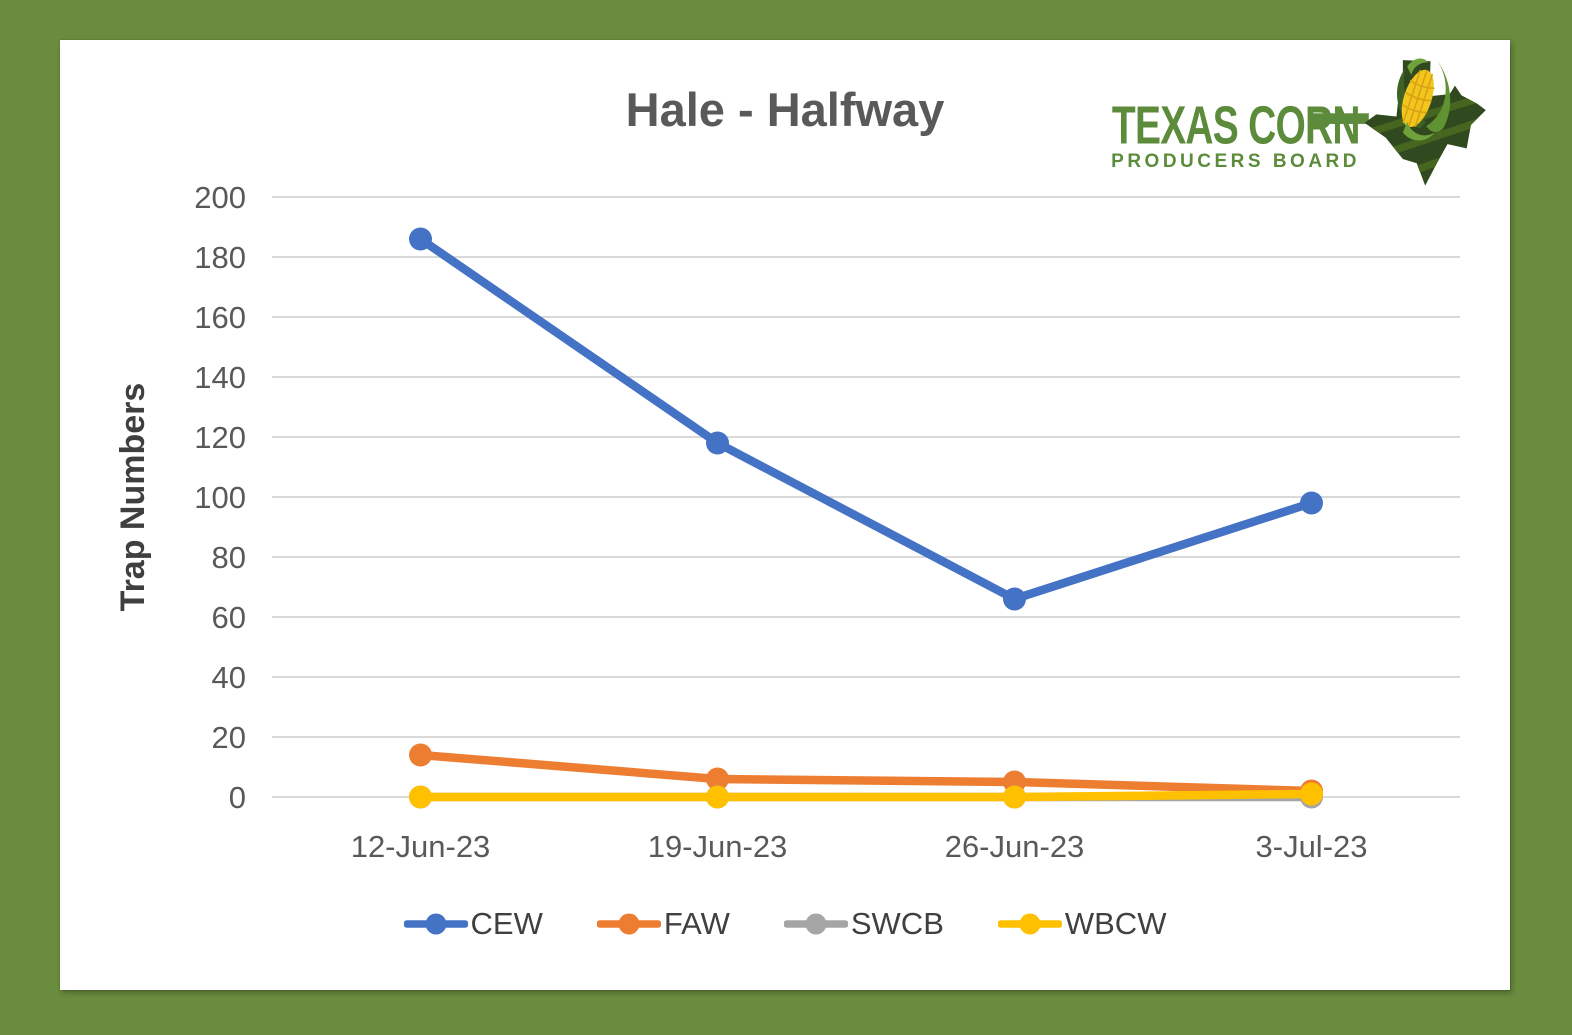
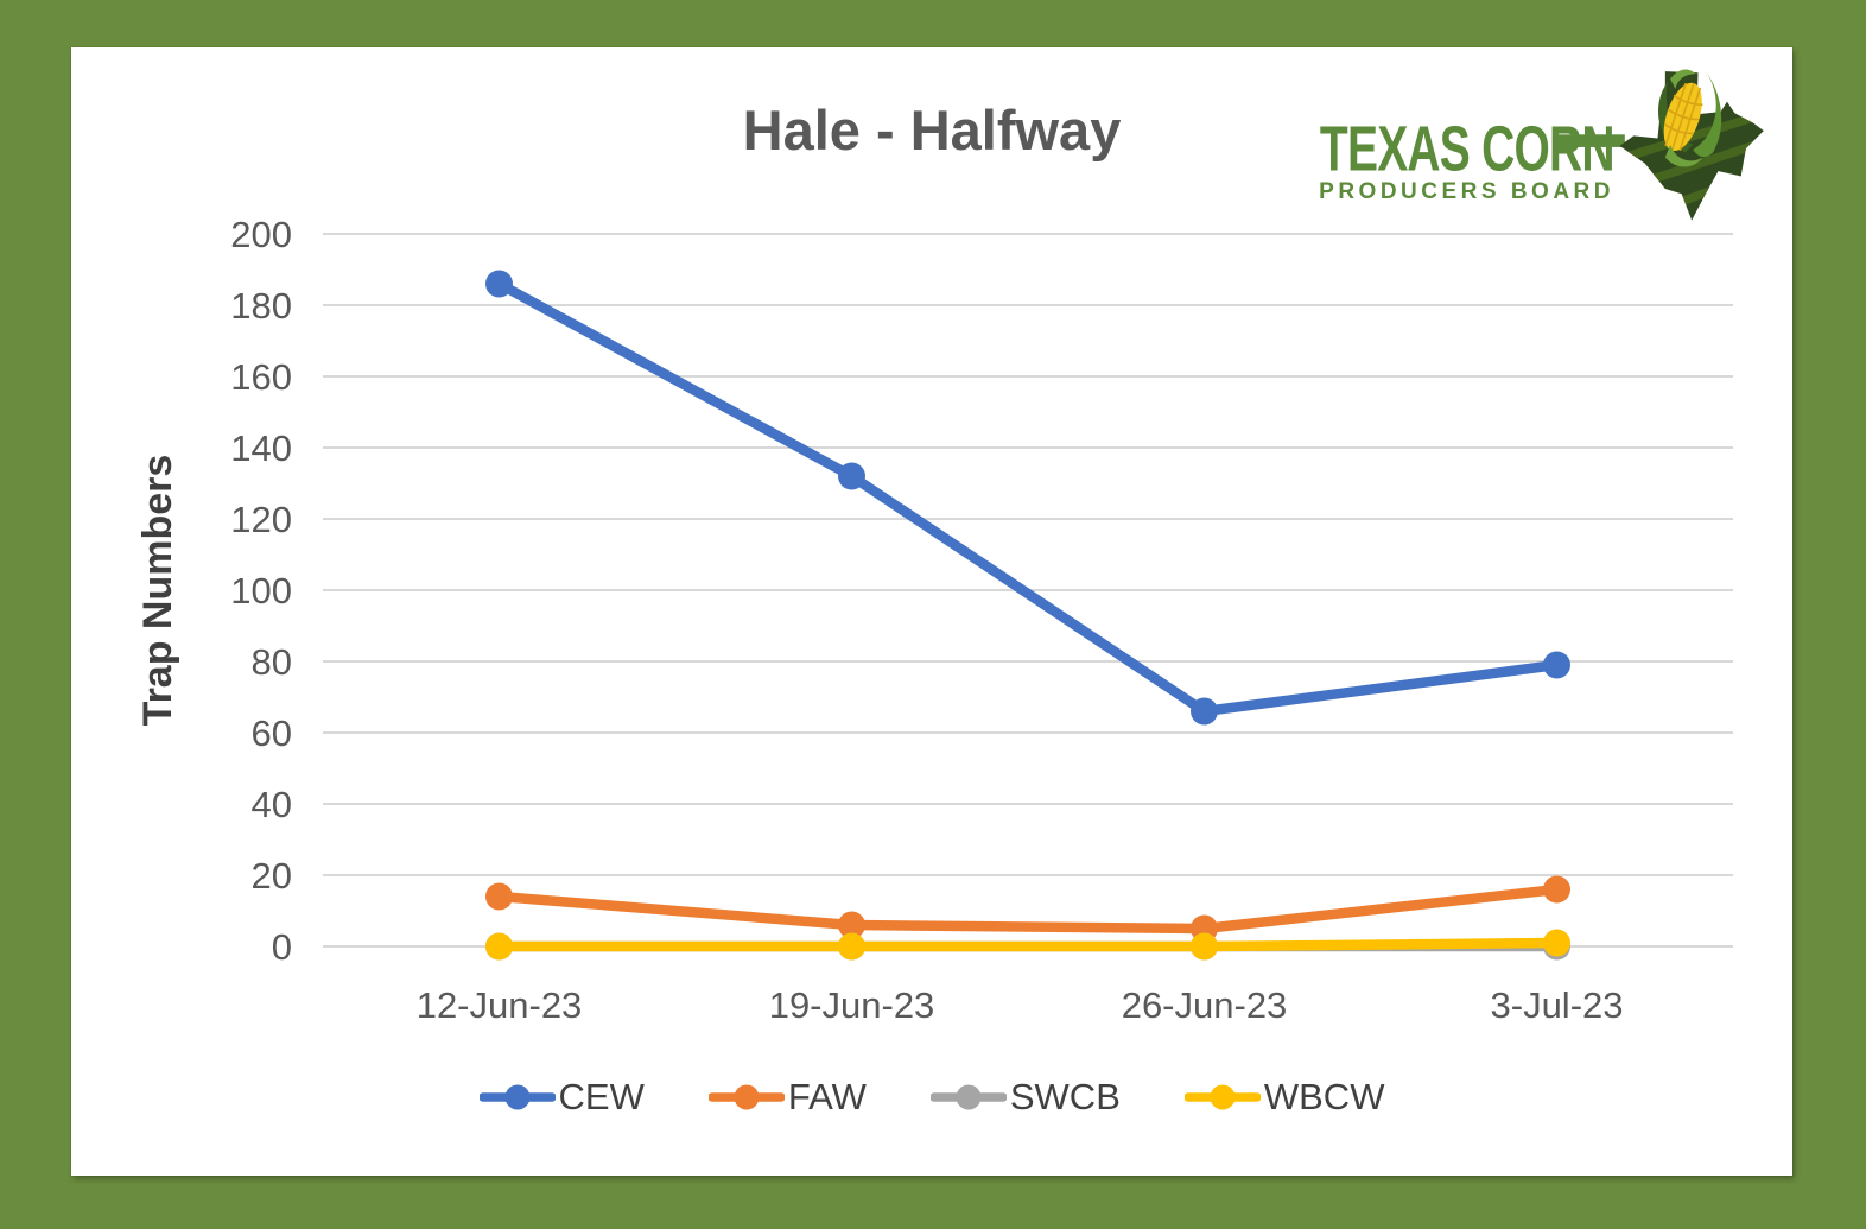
CEW/19-Jun-23: 118 -> 132
CEW/3-Jul-23: 98 -> 79
FAW/3-Jul-23: 2 -> 16
